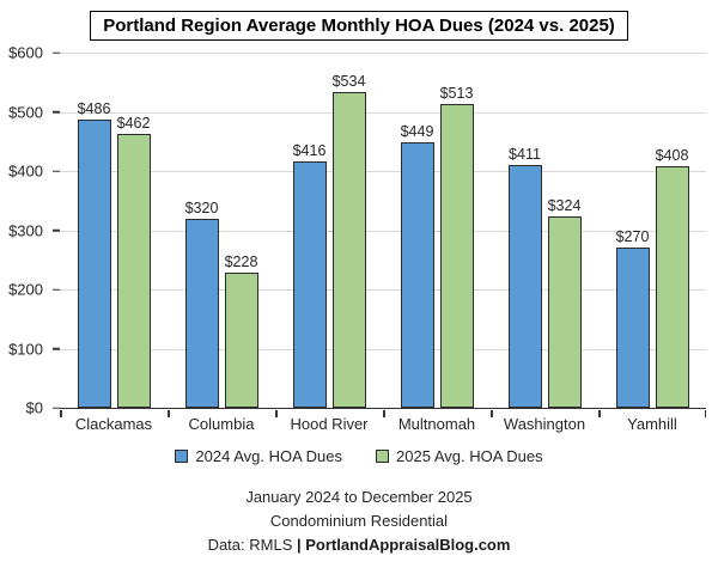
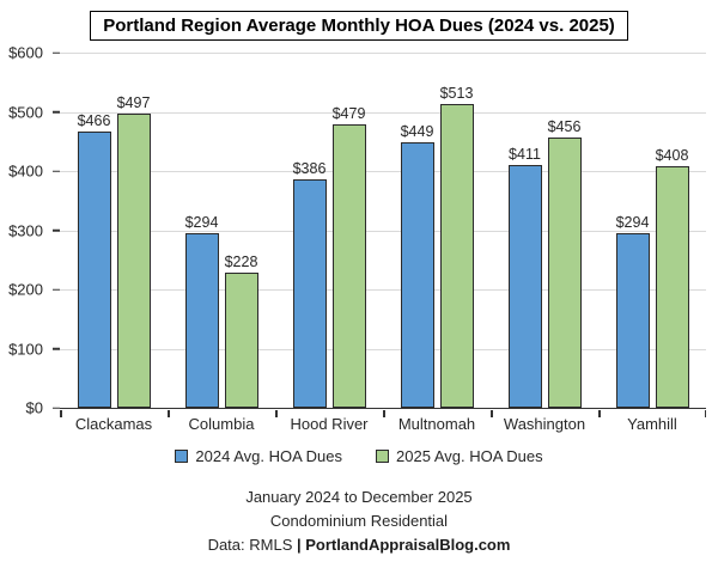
2024 Avg. HOA Dues/Clackamas: $486 -> $466
2025 Avg. HOA Dues/Clackamas: $462 -> $497
2024 Avg. HOA Dues/Columbia: $320 -> $294
2024 Avg. HOA Dues/Hood River: $416 -> $386
2025 Avg. HOA Dues/Hood River: $534 -> $479
2025 Avg. HOA Dues/Washington: $324 -> $456
2024 Avg. HOA Dues/Yamhill: $270 -> $294
